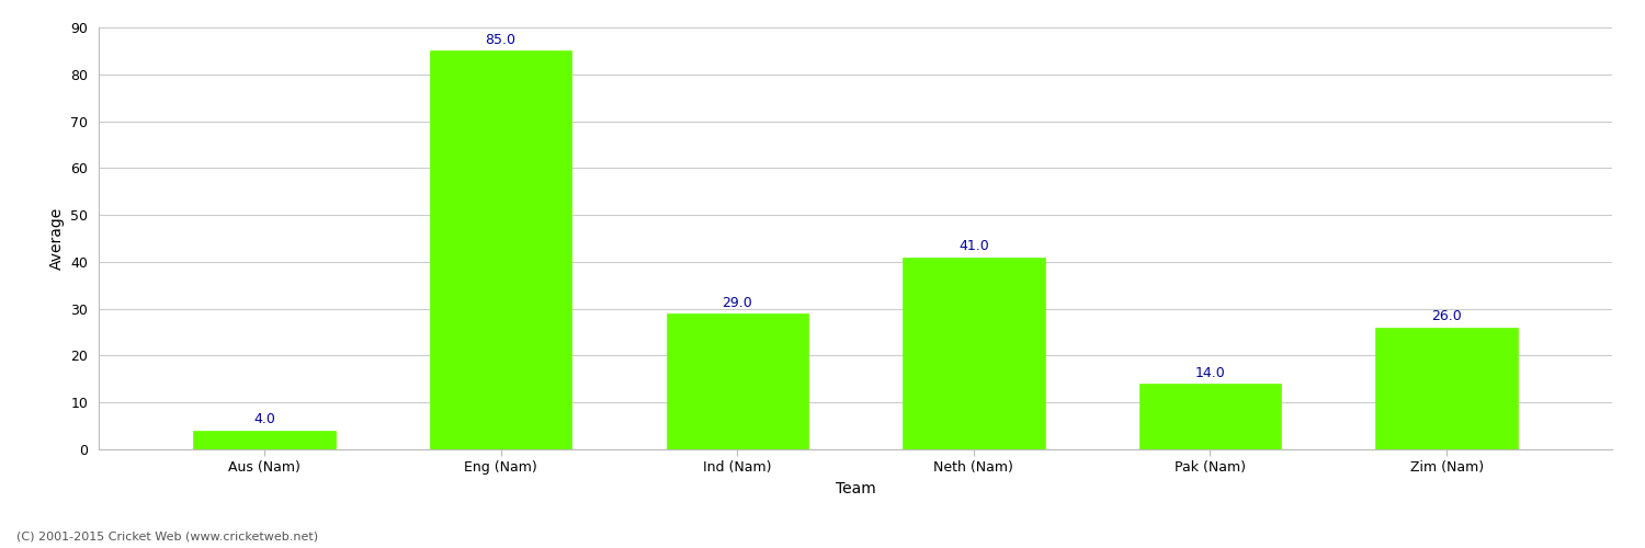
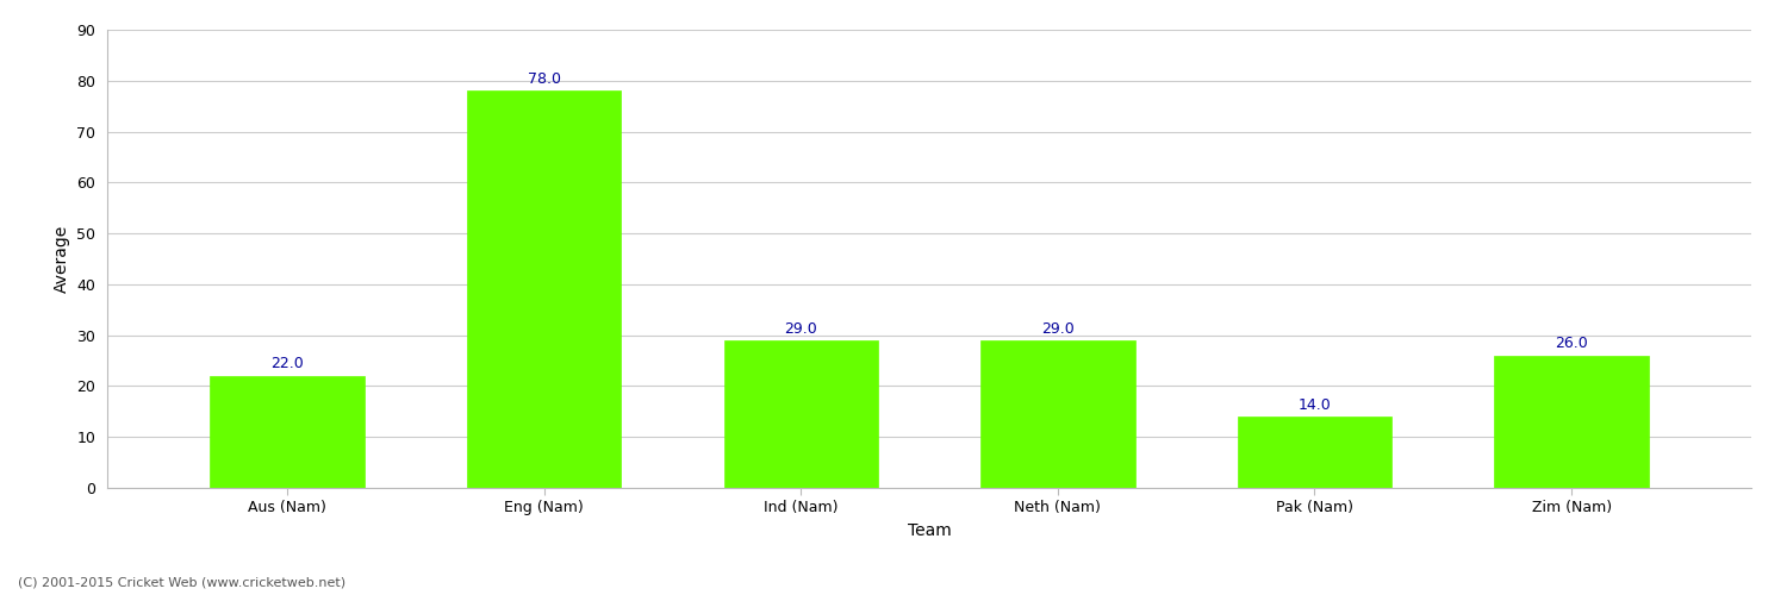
Aus (Nam): 4.0 -> 22.0
Eng (Nam): 85.0 -> 78.0
Neth (Nam): 41.0 -> 29.0
